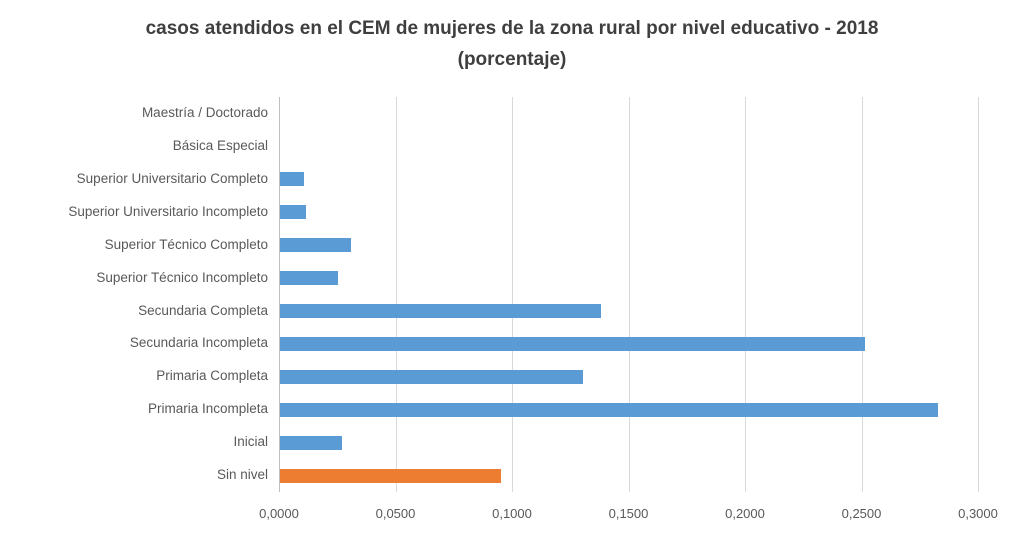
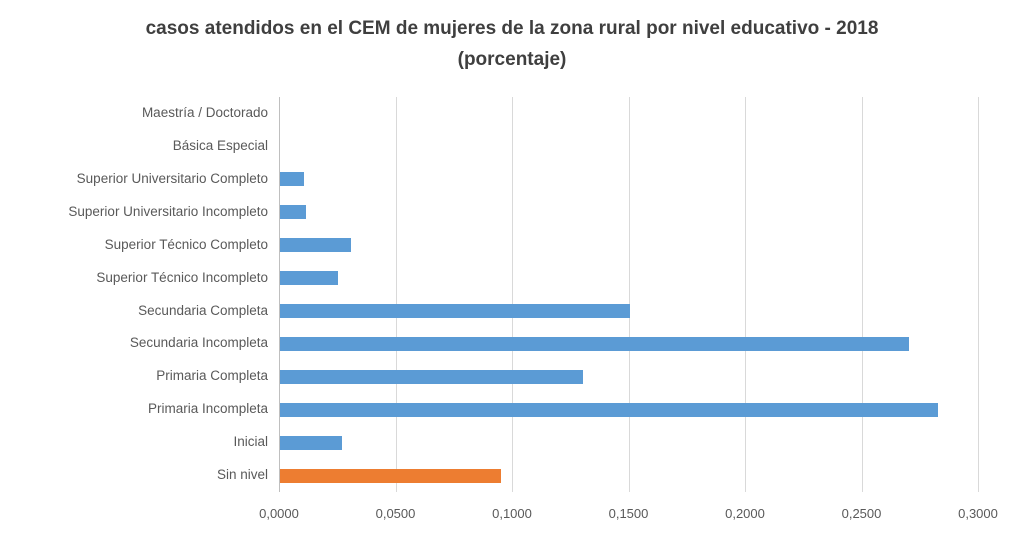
Secundaria Completa: 0,14 -> 0,15
Secundaria Incompleta: 0,25 -> 0,27
